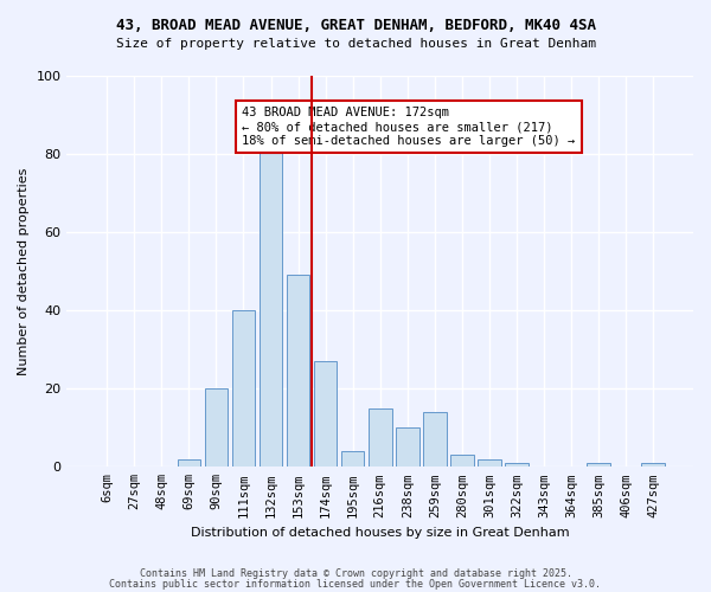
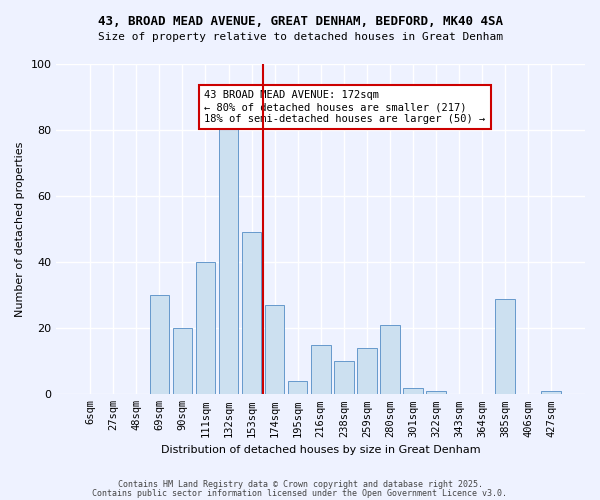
69sqm: 2 -> 30
280sqm: 3 -> 21
385sqm: 1 -> 29
